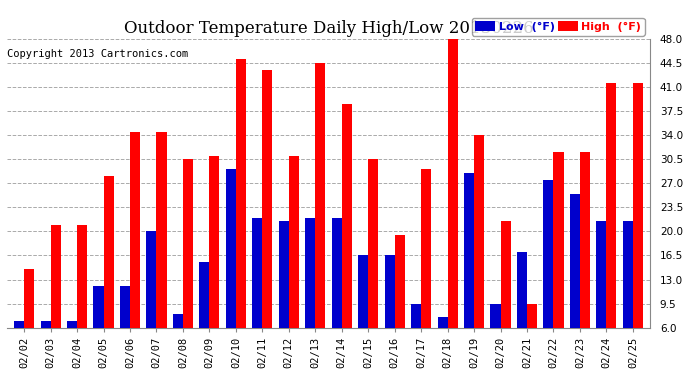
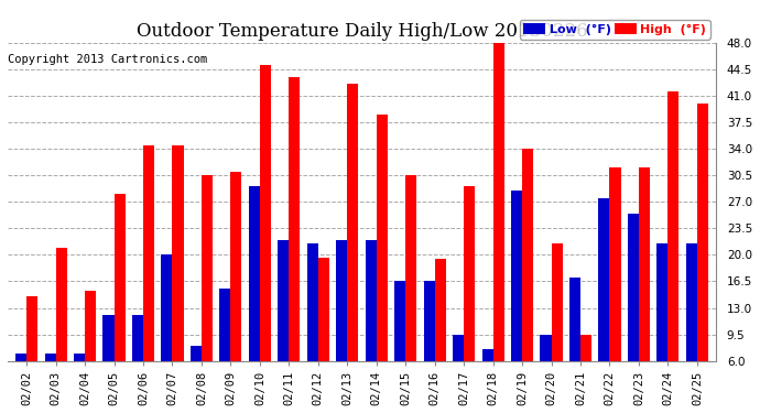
High (°F)/02/04: 21.0 -> 15.2
High (°F)/02/12: 31.0 -> 19.6
High (°F)/02/13: 44.5 -> 42.6
High (°F)/02/25: 41.5 -> 40.0
